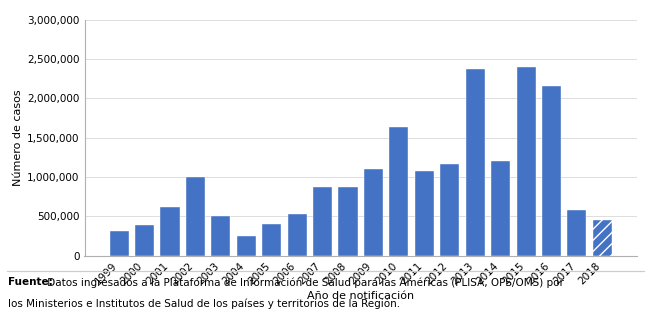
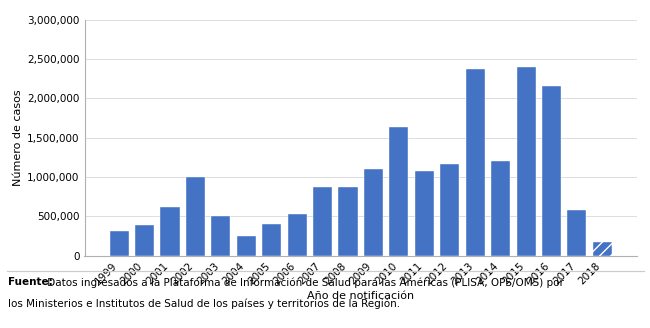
2018: 450,000 -> 180,000
